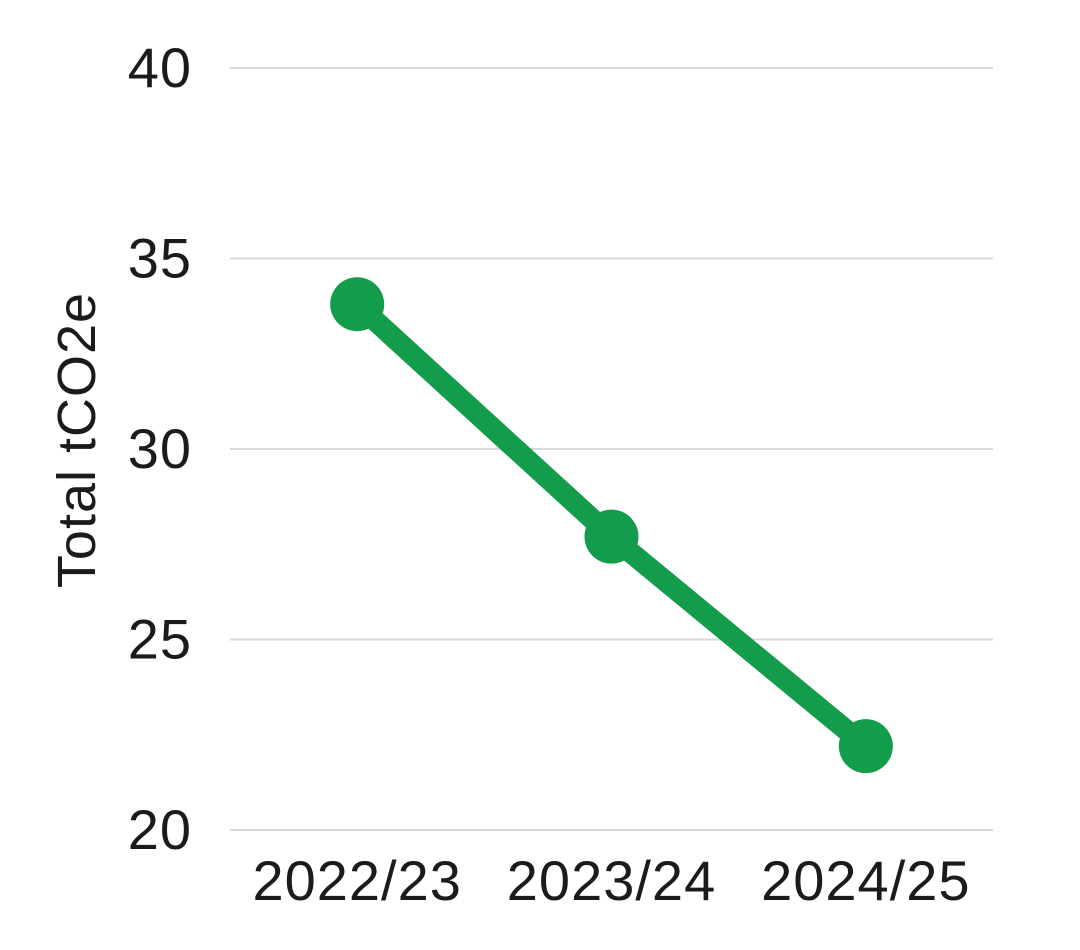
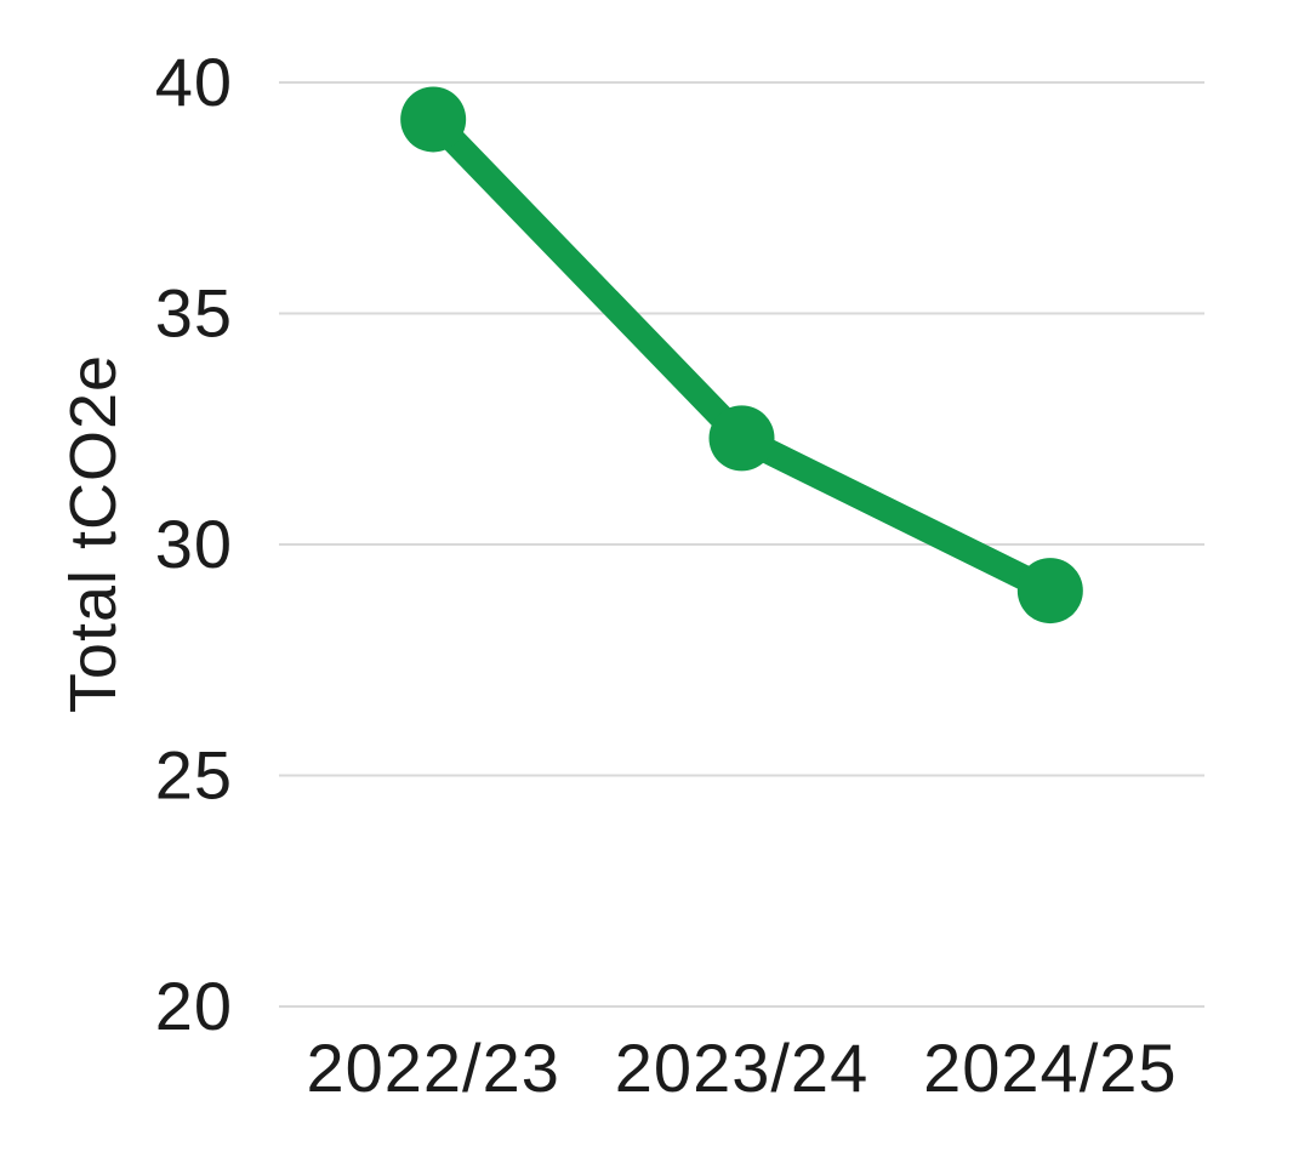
2022/23: 33.8 -> 39.2
2023/24: 27.7 -> 32.3
2024/25: 22.2 -> 29.0
